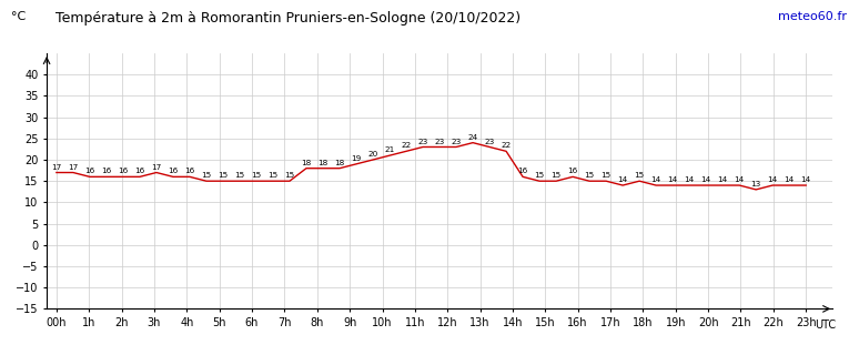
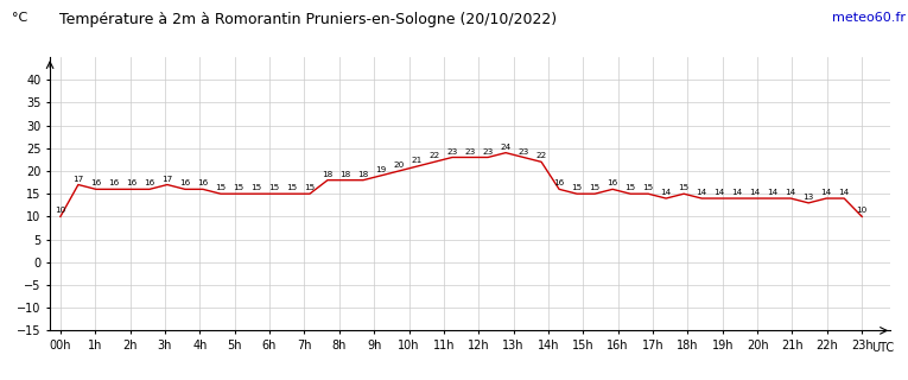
00h: 17 -> 10
23h: 14 -> 10
